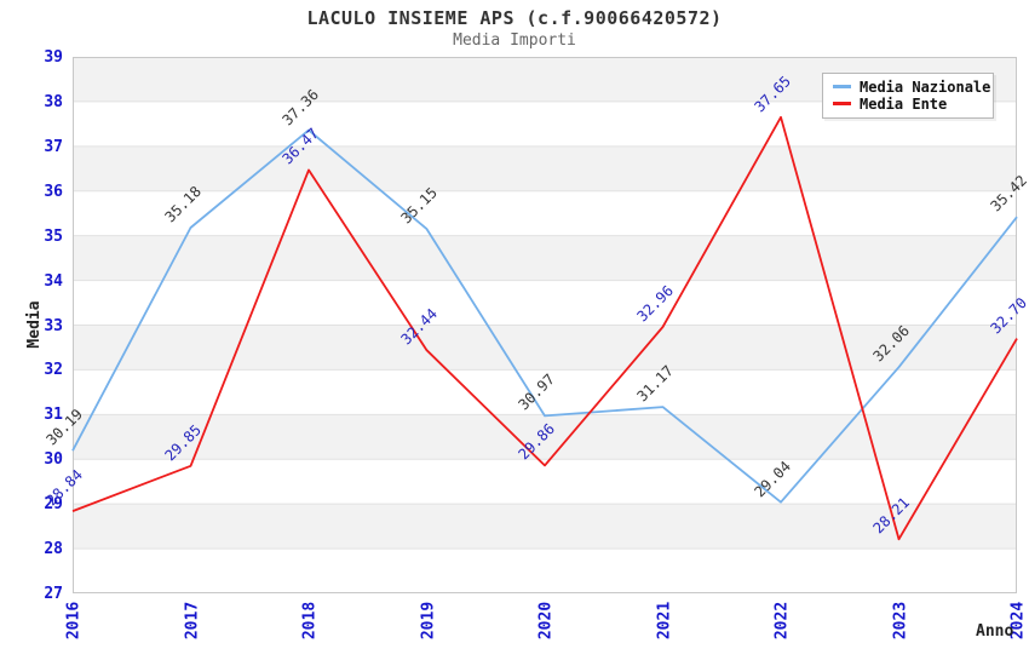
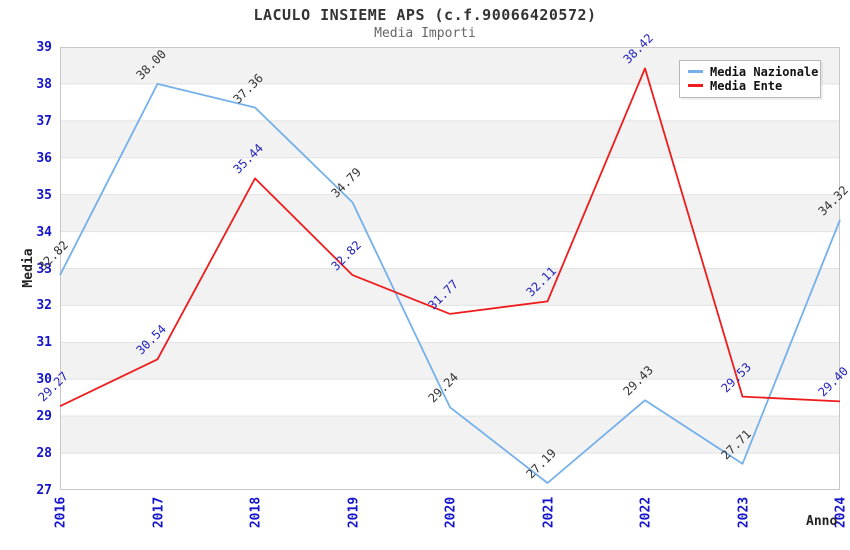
Media Nazionale/2016: 30.19 -> 32.82
Media Ente/2016: 28.84 -> 29.27
Media Nazionale/2017: 35.18 -> 38.00
Media Ente/2017: 29.85 -> 30.54
Media Ente/2018: 36.47 -> 35.44
Media Nazionale/2019: 35.15 -> 34.79
Media Ente/2019: 32.44 -> 32.82
Media Nazionale/2020: 30.97 -> 29.24
Media Ente/2020: 29.86 -> 31.77
Media Nazionale/2021: 31.17 -> 27.19
Media Ente/2021: 32.96 -> 32.11
Media Nazionale/2022: 29.04 -> 29.43
Media Ente/2022: 37.65 -> 38.42
Media Nazionale/2023: 32.06 -> 27.71
Media Ente/2023: 28.21 -> 29.53
Media Nazionale/2024: 35.42 -> 34.32
Media Ente/2024: 32.70 -> 29.40
